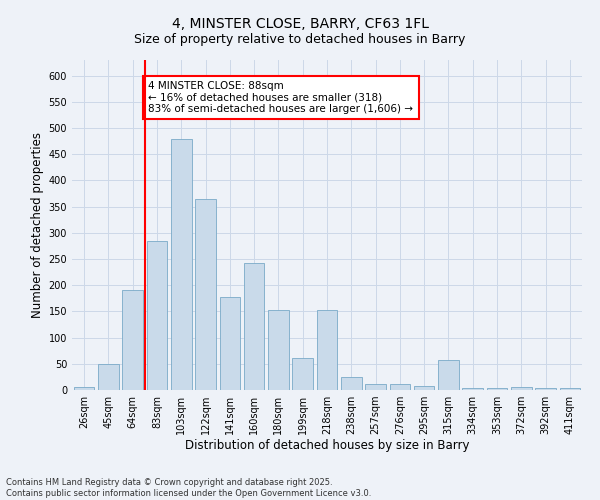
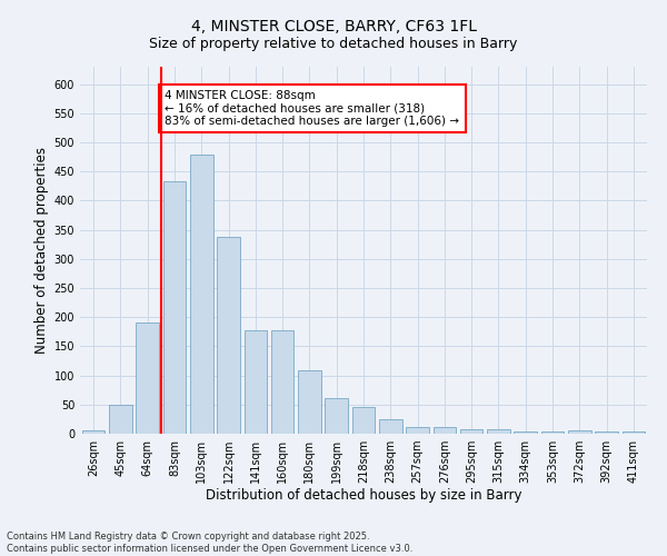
83sqm: 284 -> 433
122sqm: 364 -> 338
160sqm: 242 -> 178
180sqm: 152 -> 108
218sqm: 152 -> 45
315sqm: 58 -> 7
